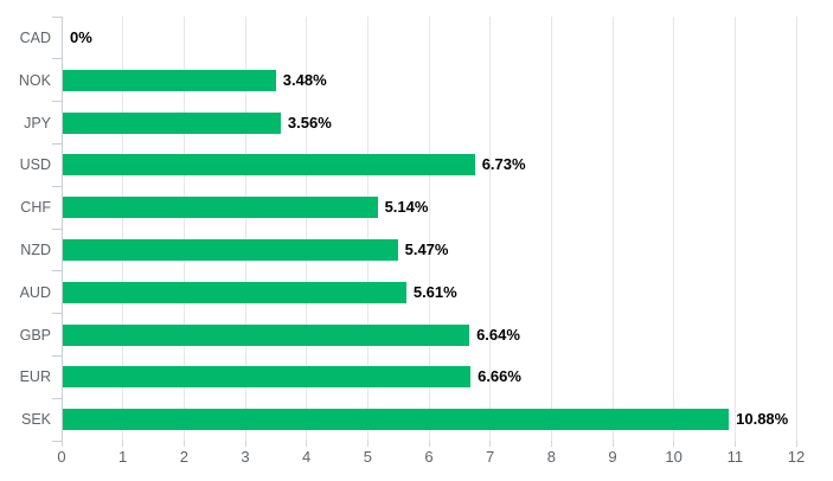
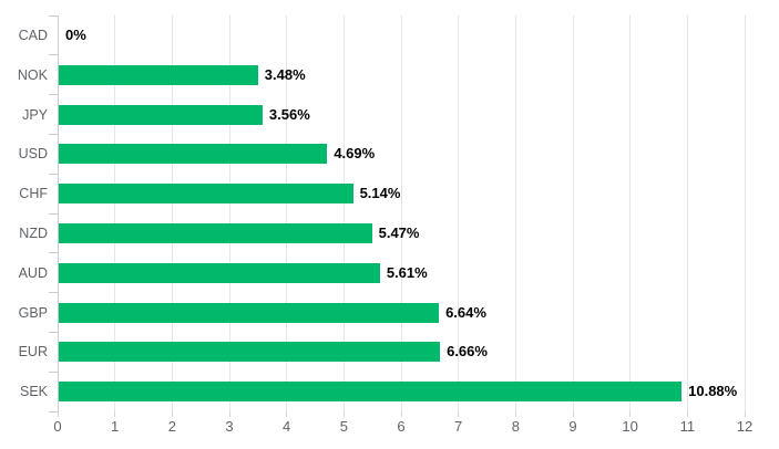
USD: 6.73% -> 4.69%
